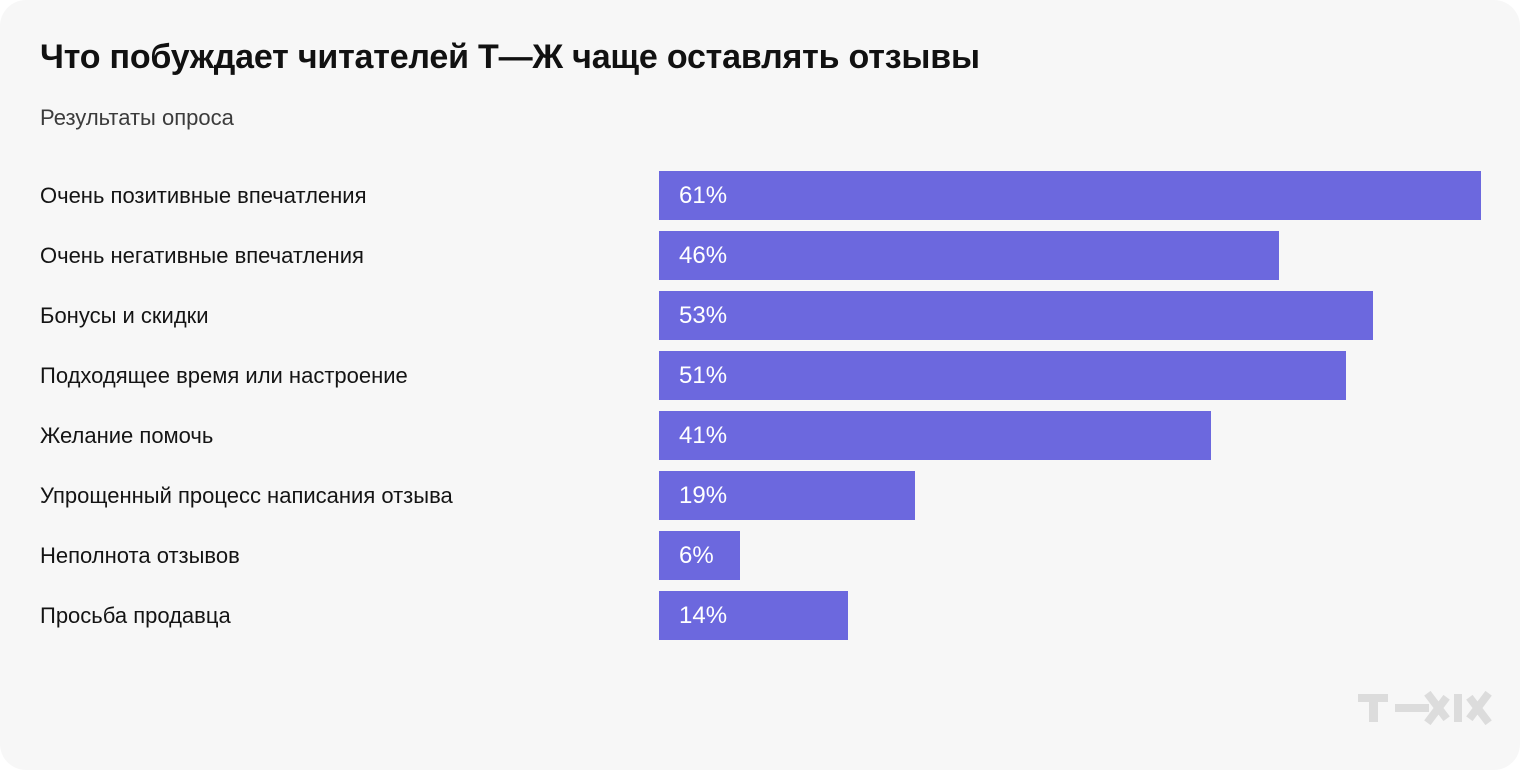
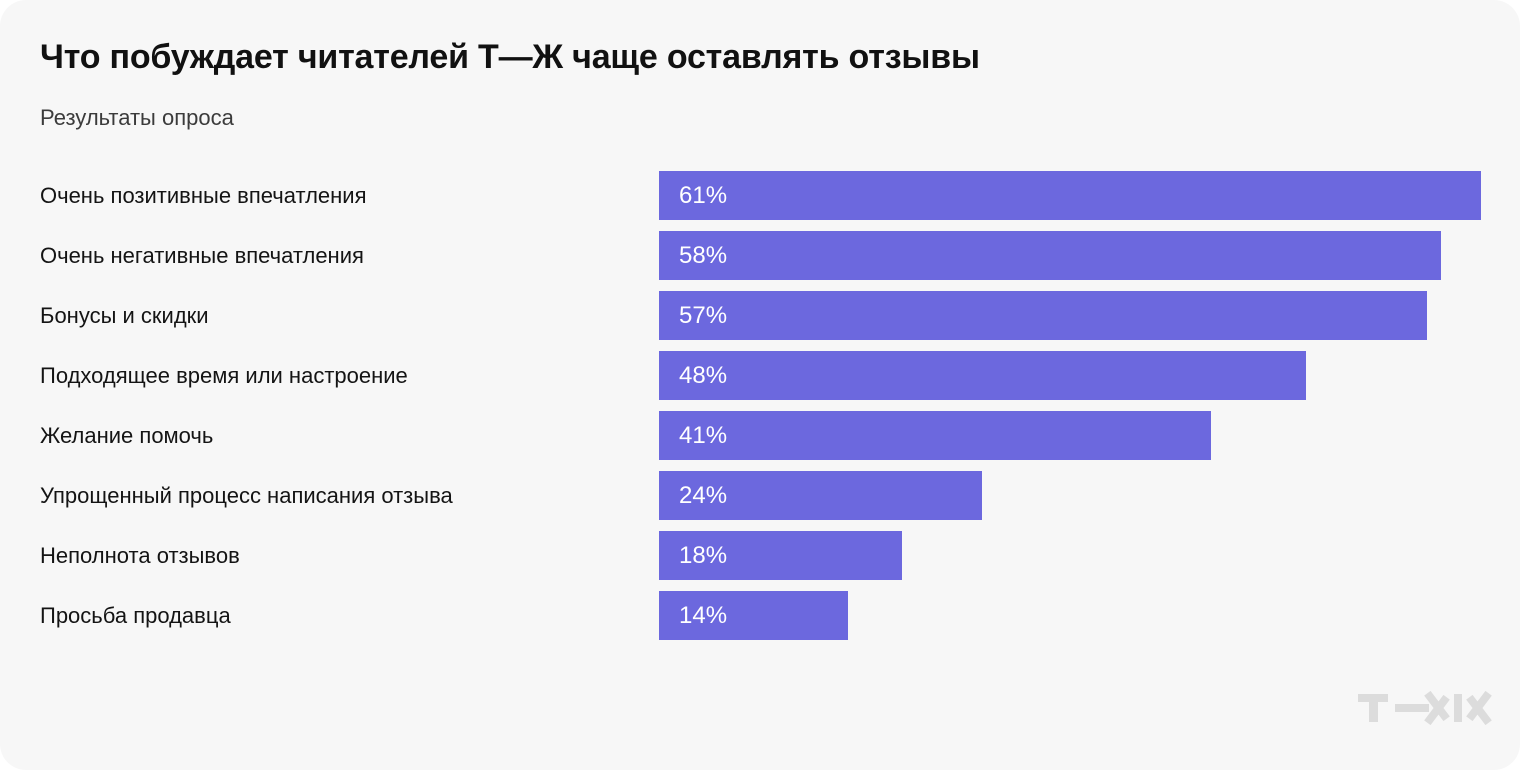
Очень негативные впечатления: 46% -> 58%
Бонусы и скидки: 53% -> 57%
Подходящее время или настроение: 51% -> 48%
Упрощенный процесс написания отзыва: 19% -> 24%
Неполнота отзывов: 6% -> 18%
